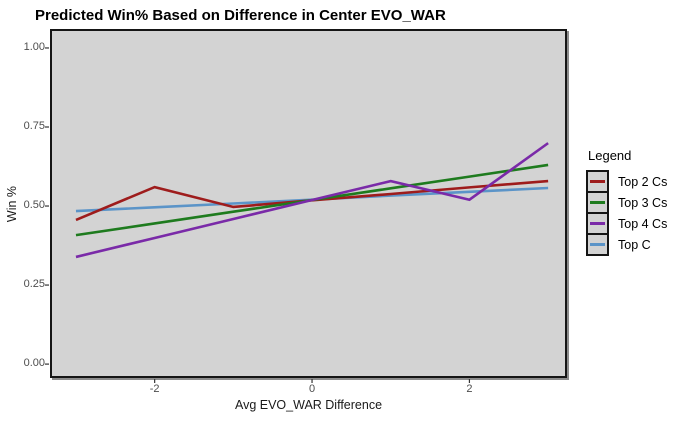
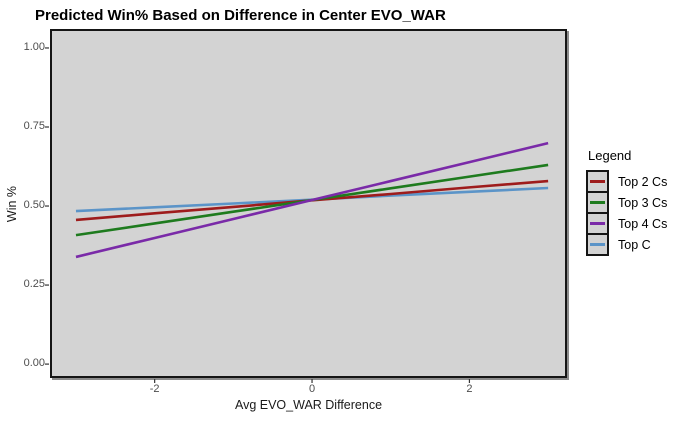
Top 2 Cs/-2: 0.56 -> 0.48
Top 4 Cs/2: 0.52 -> 0.64
